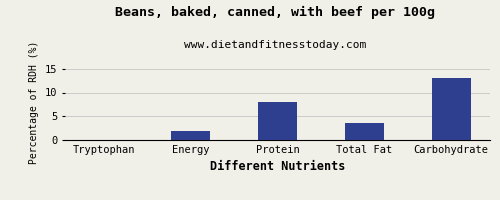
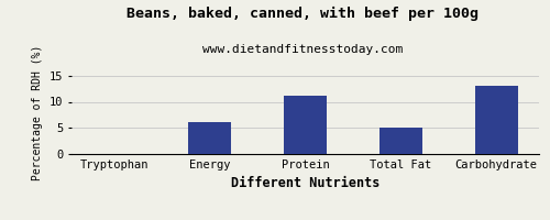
Energy: 2.0 -> 6.2
Protein: 8.0 -> 11.2
Total Fat: 3.5 -> 5.0
